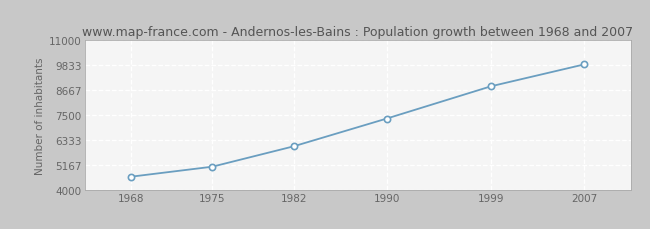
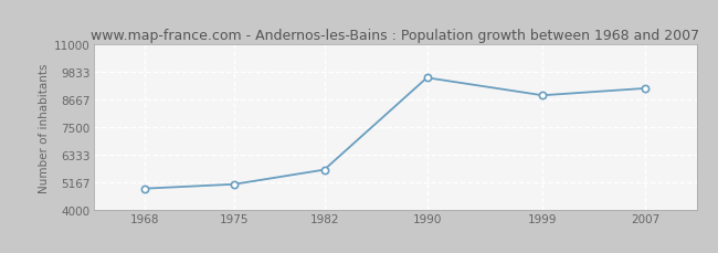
1968: 4620 -> 4900
1982: 6040 -> 5700
1990: 7340 -> 9600
2007: 9870 -> 9150
